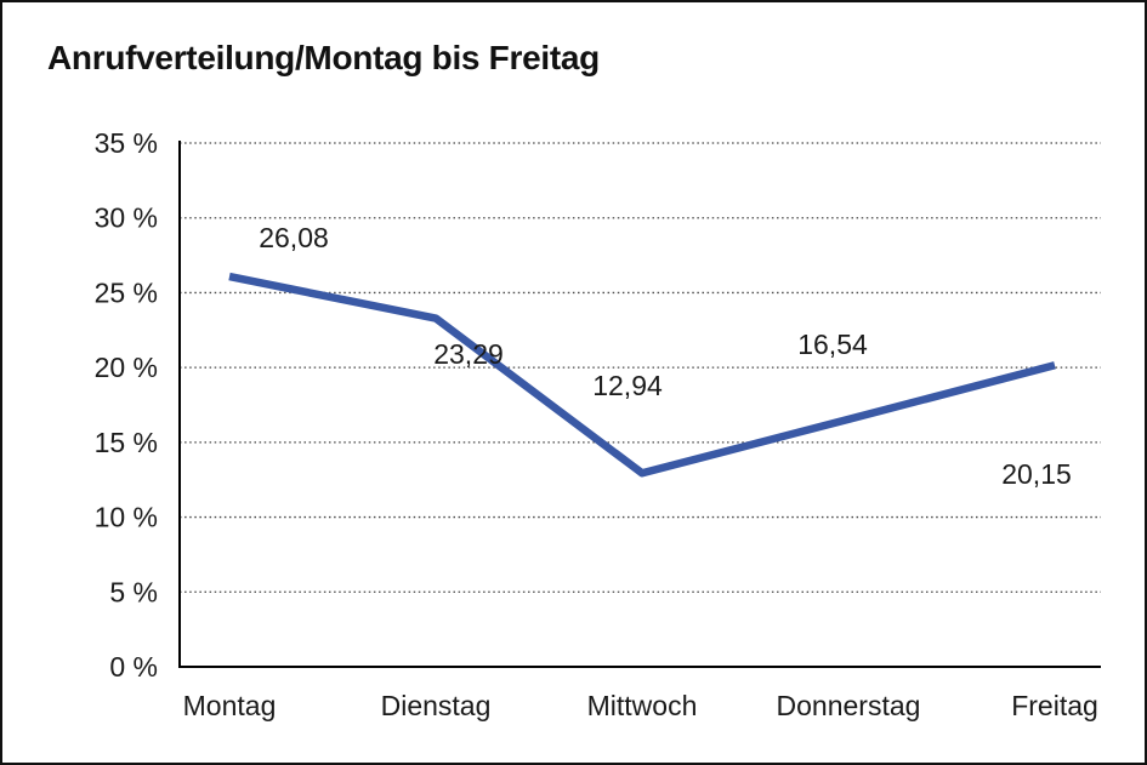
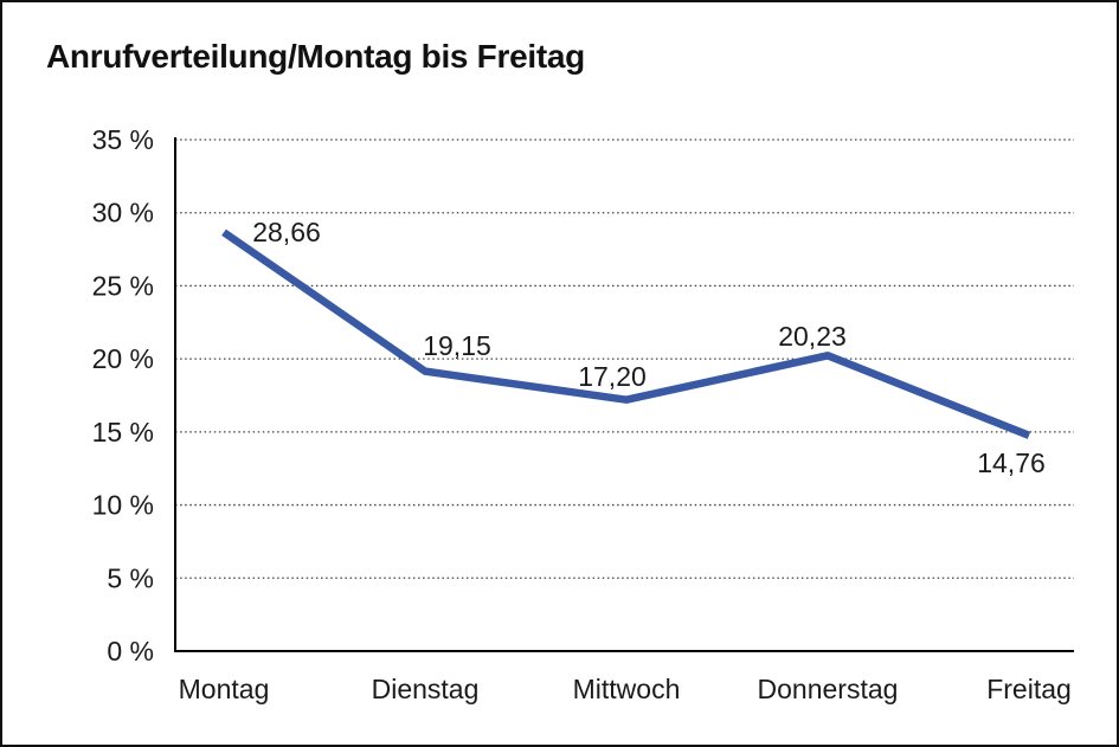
Montag: 26,08 -> 28,66
Dienstag: 23,29 -> 19,15
Mittwoch: 12,94 -> 17,20
Donnerstag: 16,54 -> 20,23
Freitag: 20,15 -> 14,76
